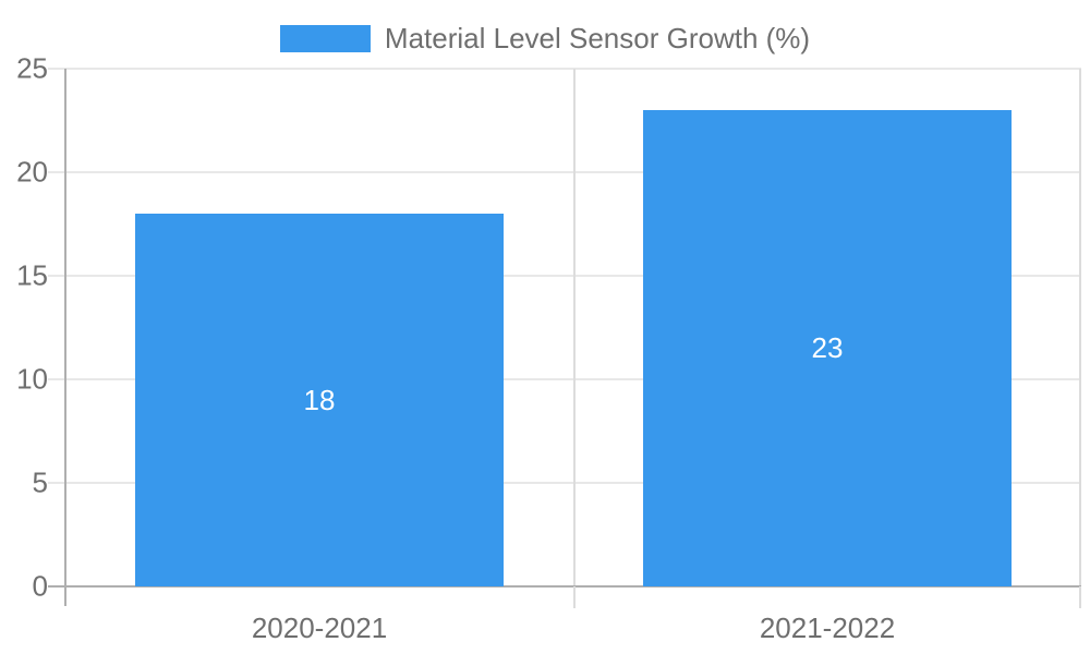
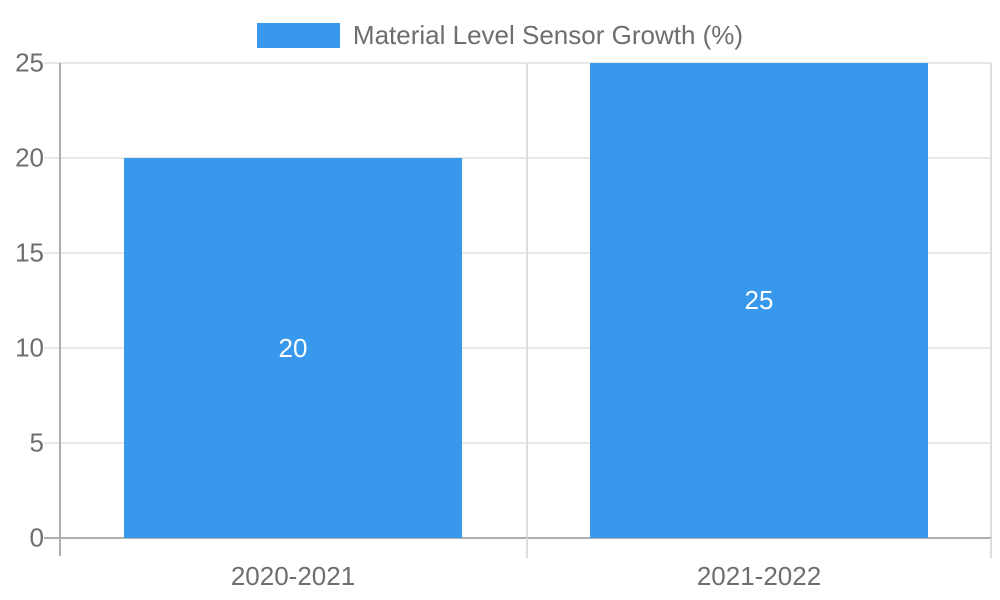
2020-2021: 18 -> 20
2021-2022: 23 -> 25
